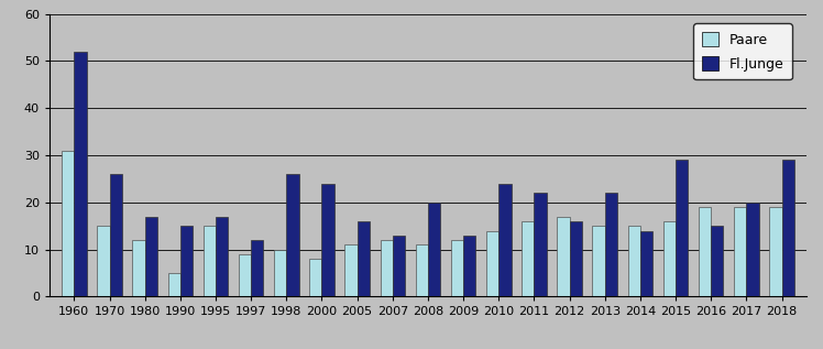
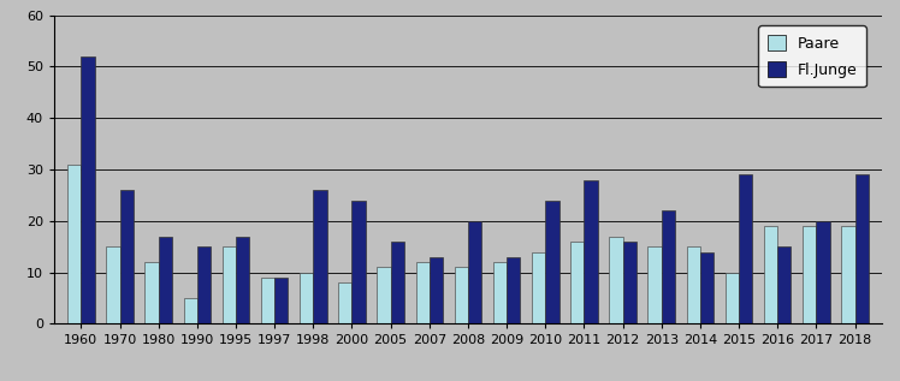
Fl.Junge/1997: 12 -> 9
Fl.Junge/2011: 22 -> 28
Paare/2015: 16 -> 10
